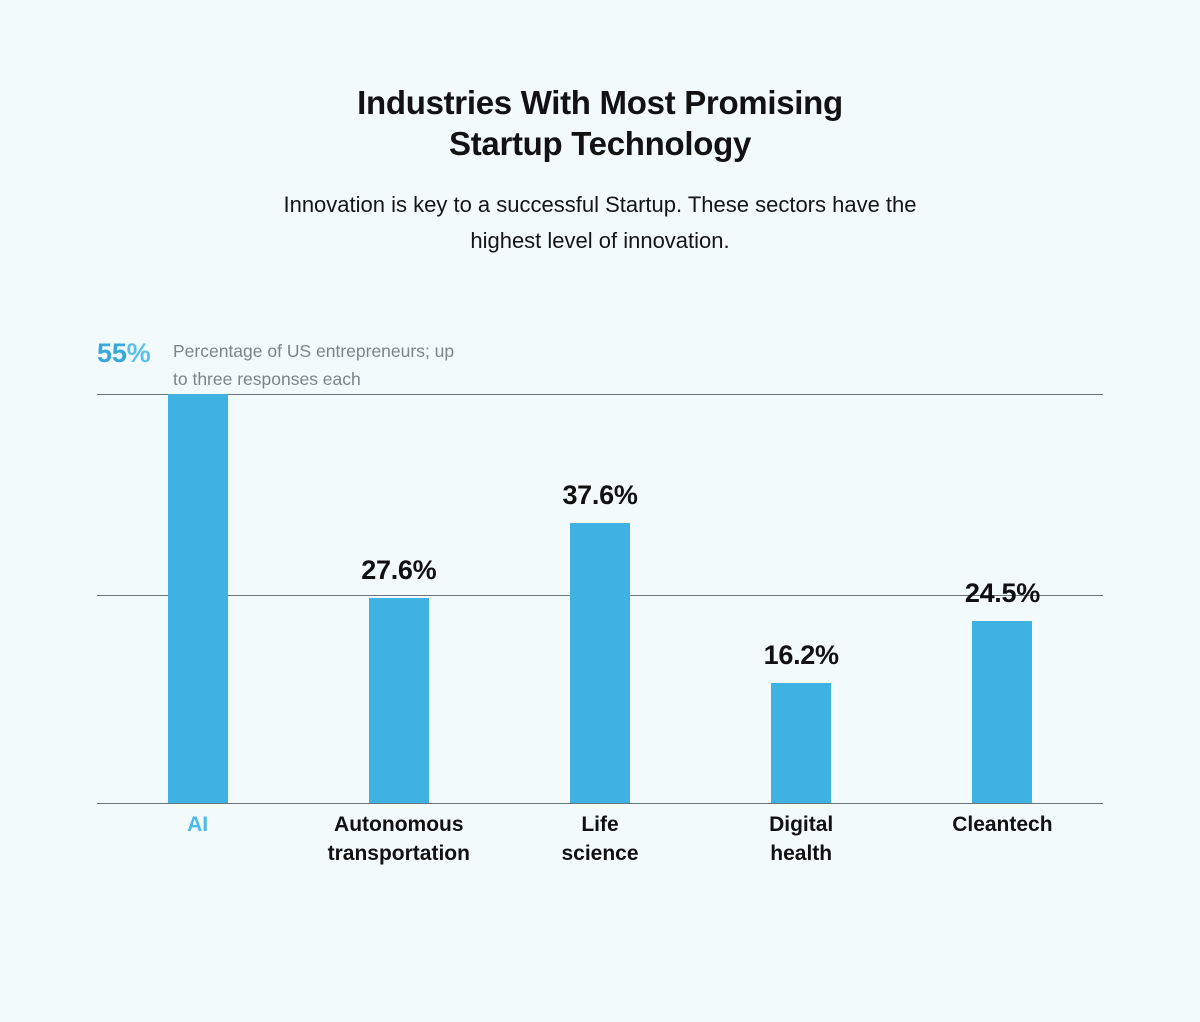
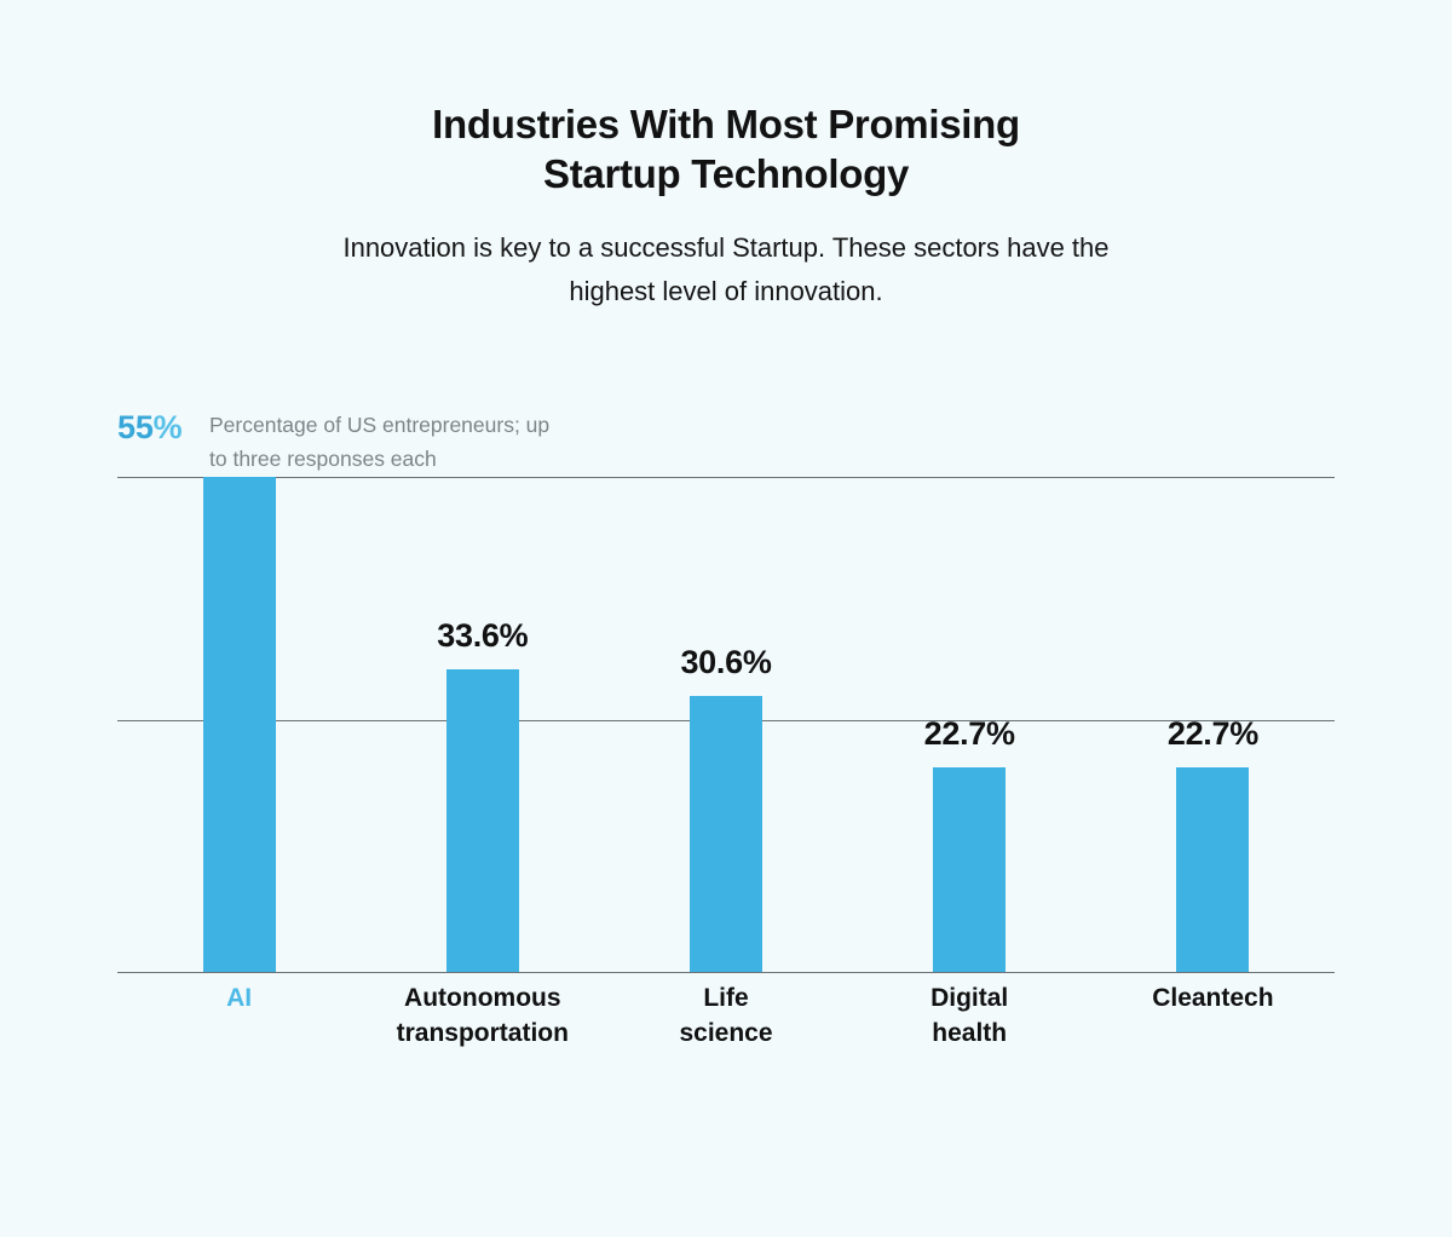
Autonomous transportation: 27.6% -> 33.6%
Life science: 37.6% -> 30.6%
Digital health: 16.2% -> 22.7%
Cleantech: 24.5% -> 22.7%
